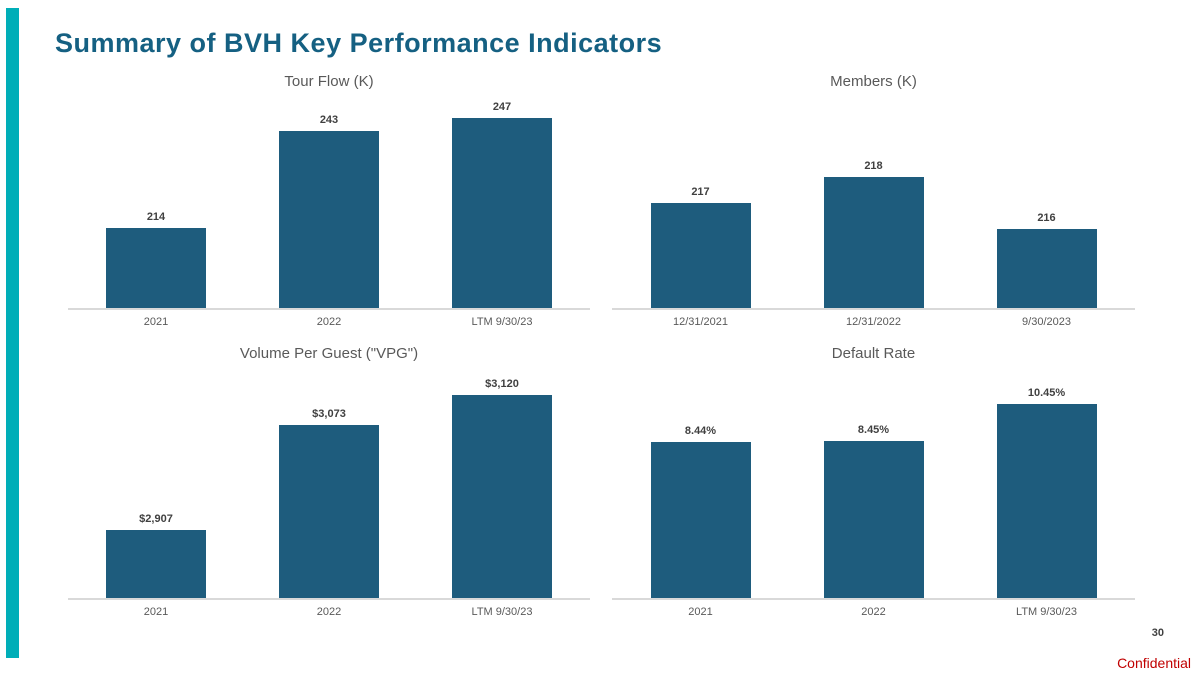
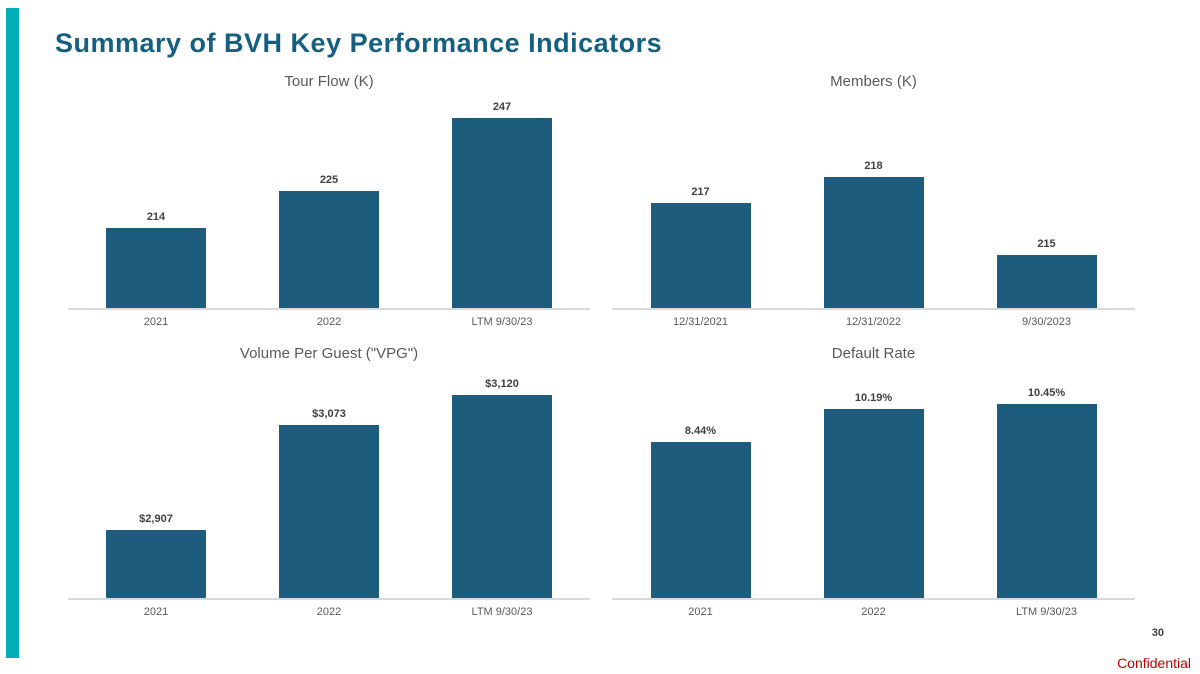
Tour Flow (K)/2022: 243 -> 225
Members (K)/9/30/2023: 216 -> 215
Default Rate/2022: 8.45% -> 10.19%
